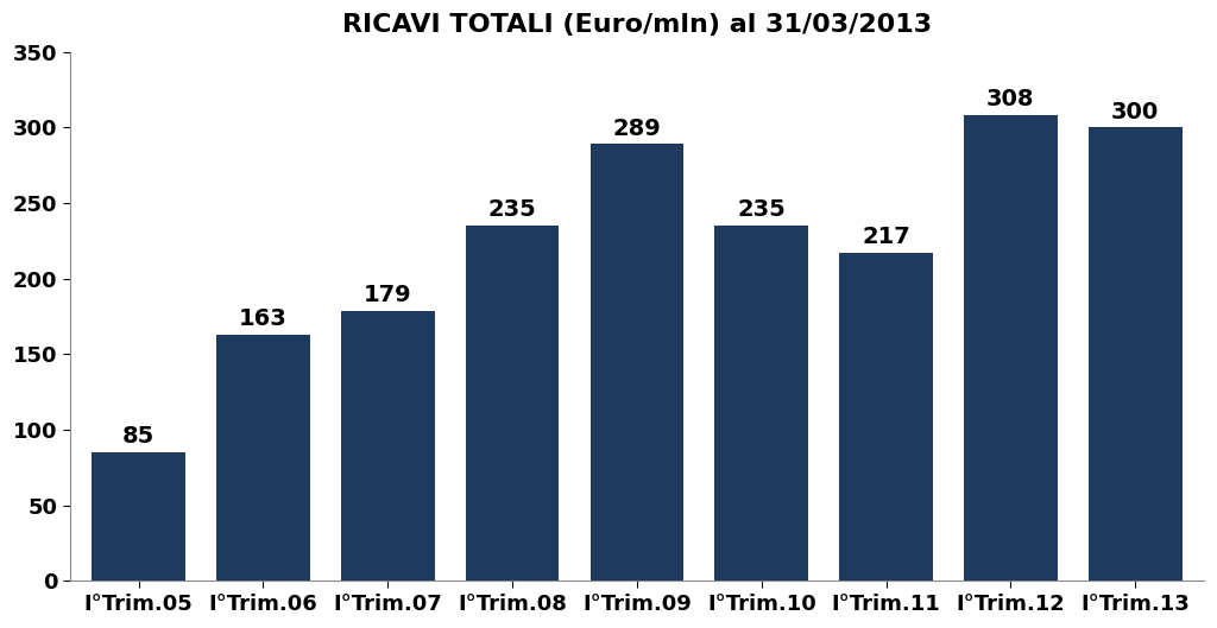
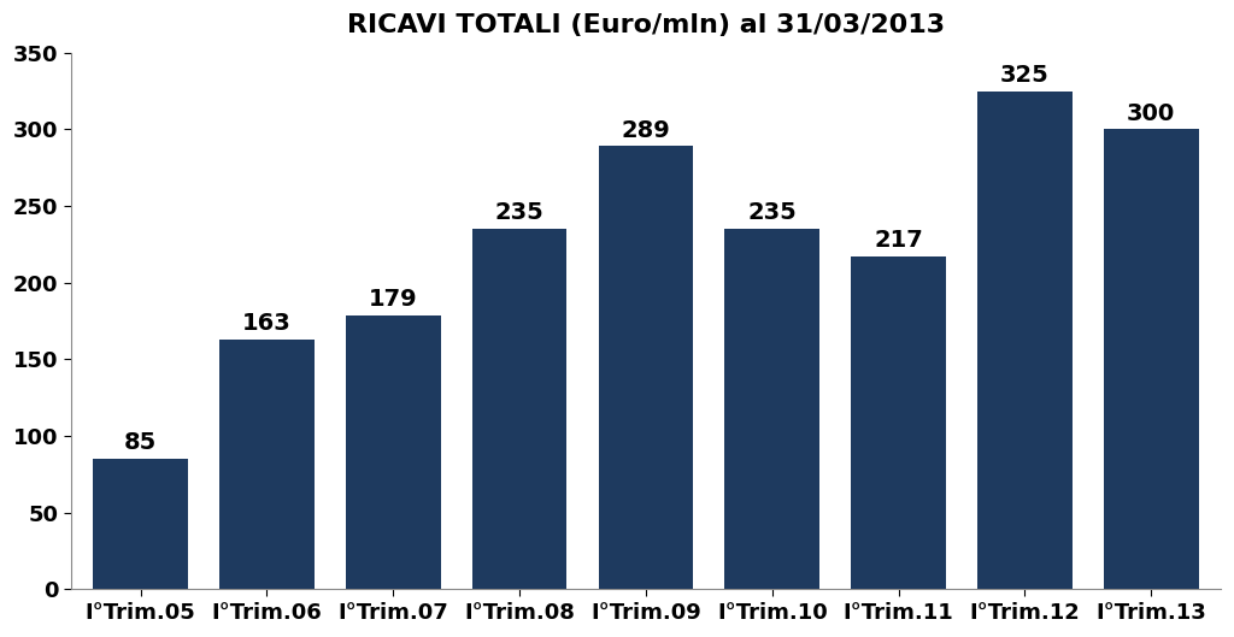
I°Trim.12: 308 -> 325
